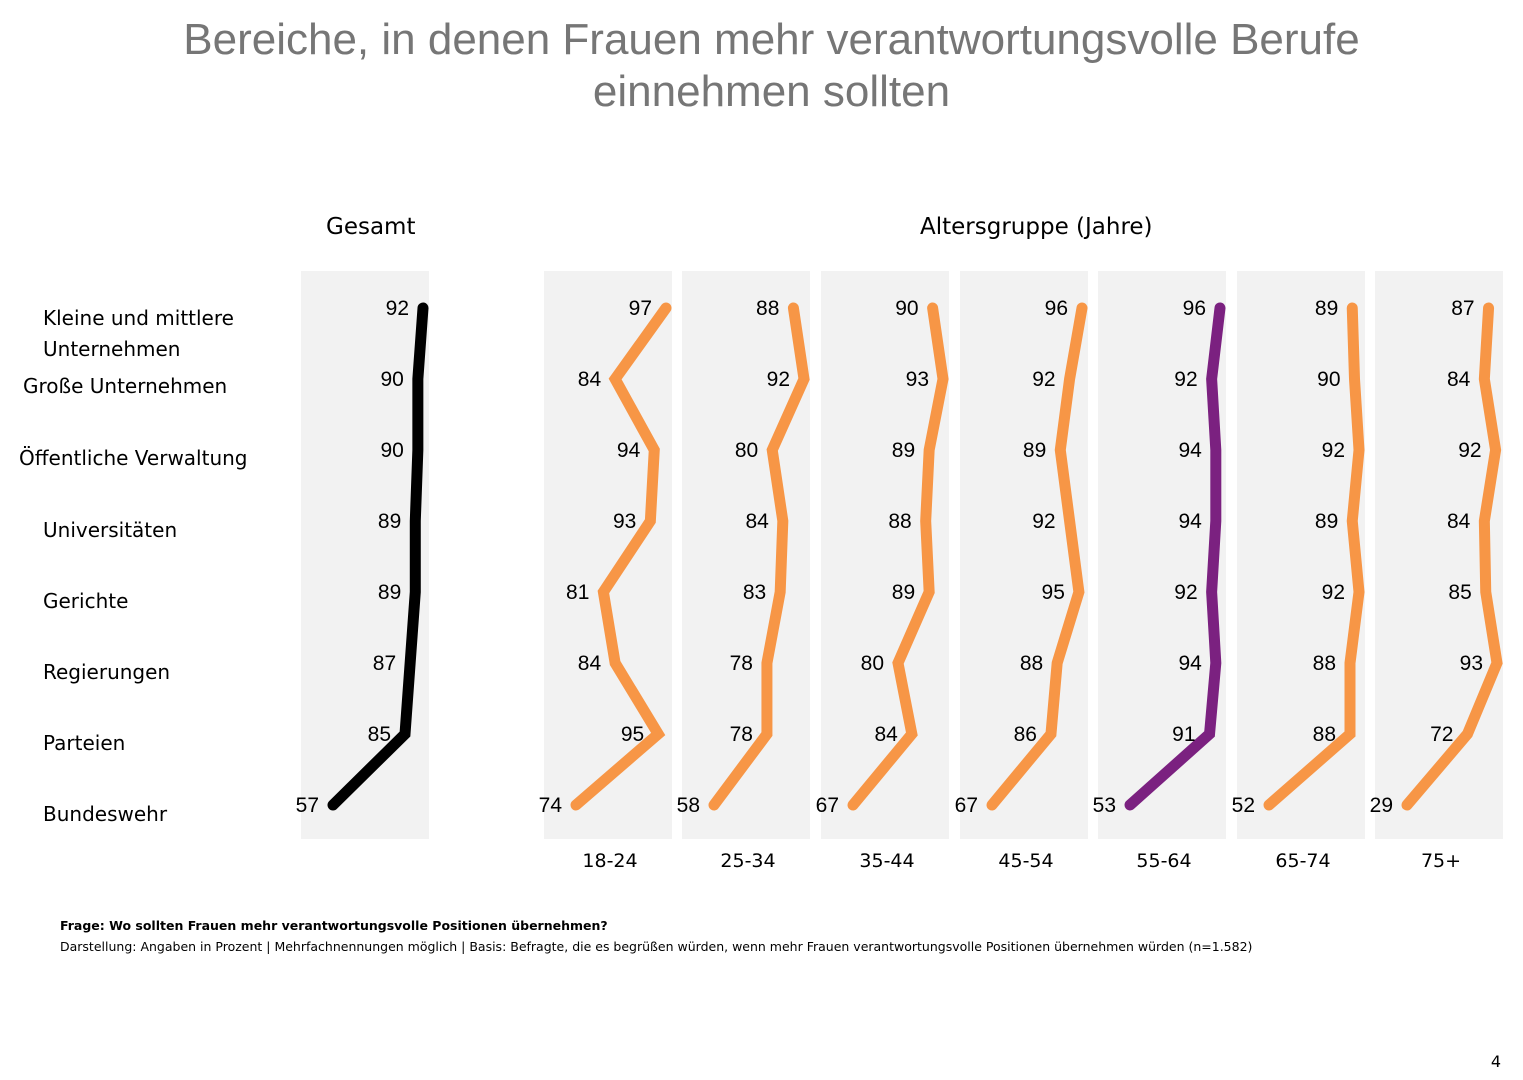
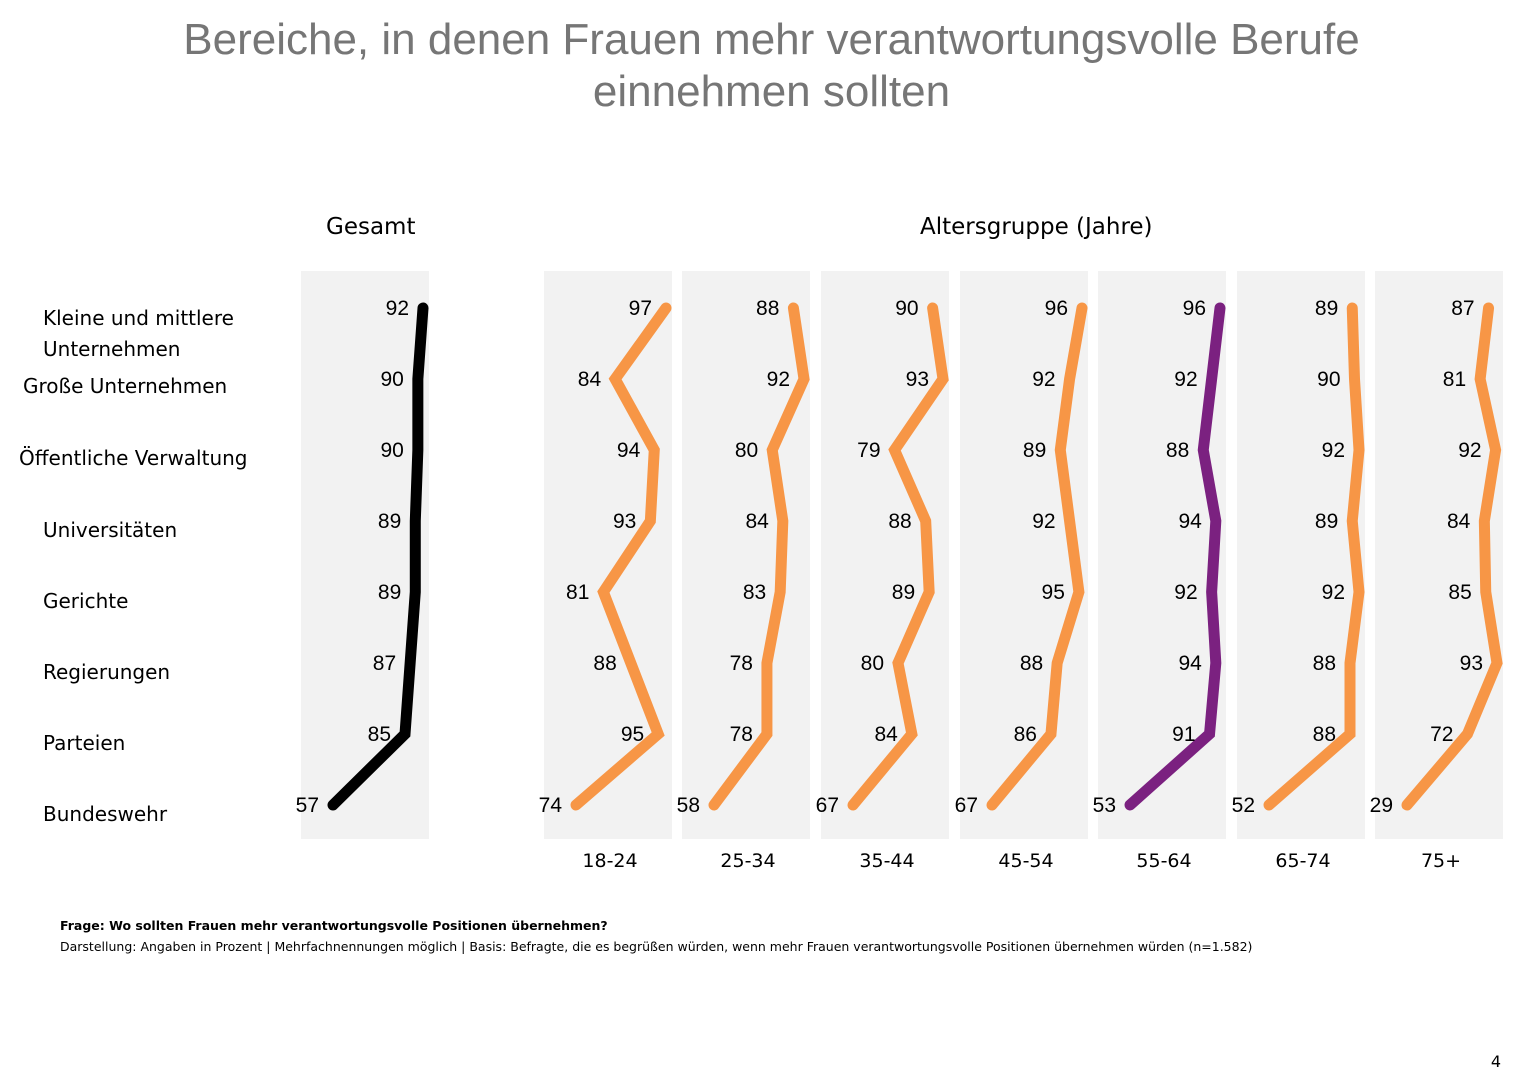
75+/Große Unternehmen: 84 -> 81
35-44/Öffentliche Verwaltung: 89 -> 79
55-64/Öffentliche Verwaltung: 94 -> 88
18-24/Regierungen: 84 -> 88
